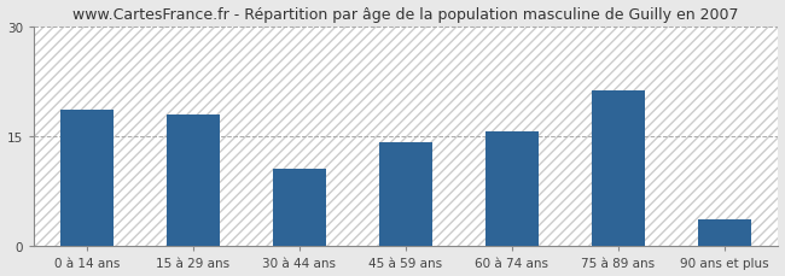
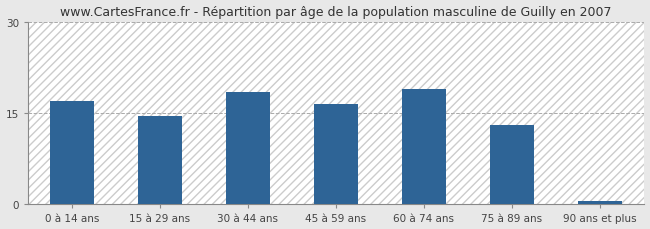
0 à 14 ans: 18.6 -> 17.0
15 à 29 ans: 18.0 -> 14.5
30 à 44 ans: 10.6 -> 18.5
45 à 59 ans: 14.2 -> 16.5
60 à 74 ans: 15.6 -> 19.0
75 à 89 ans: 21.2 -> 13.0
90 ans et plus: 3.6 -> 0.5
